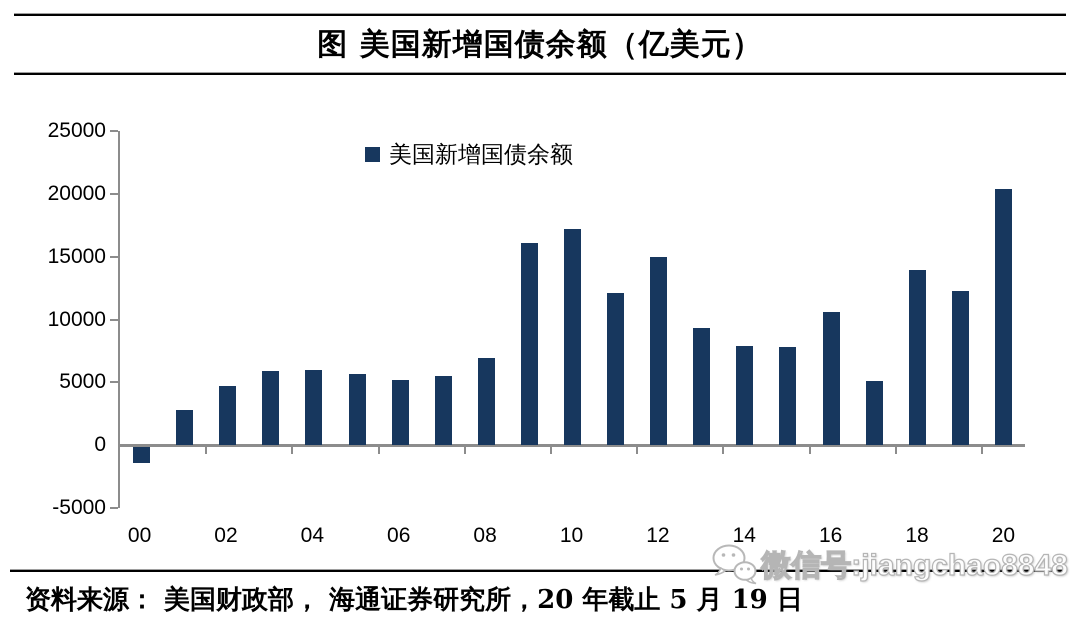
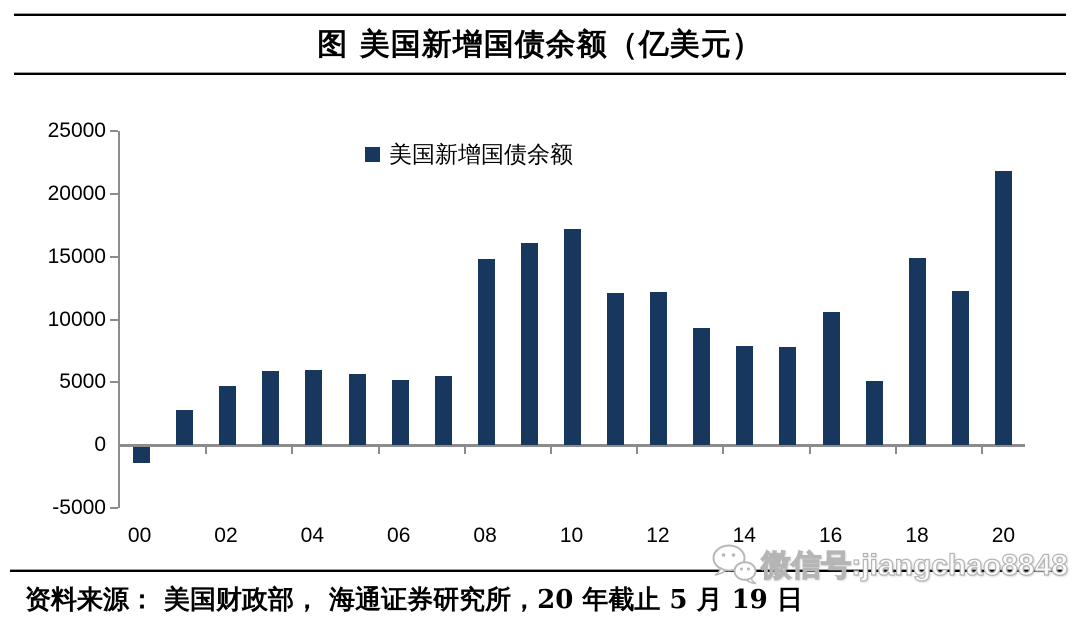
08: 6900 -> 14800
12: 15000 -> 12200
18: 13900 -> 14900
20: 20400 -> 21800
